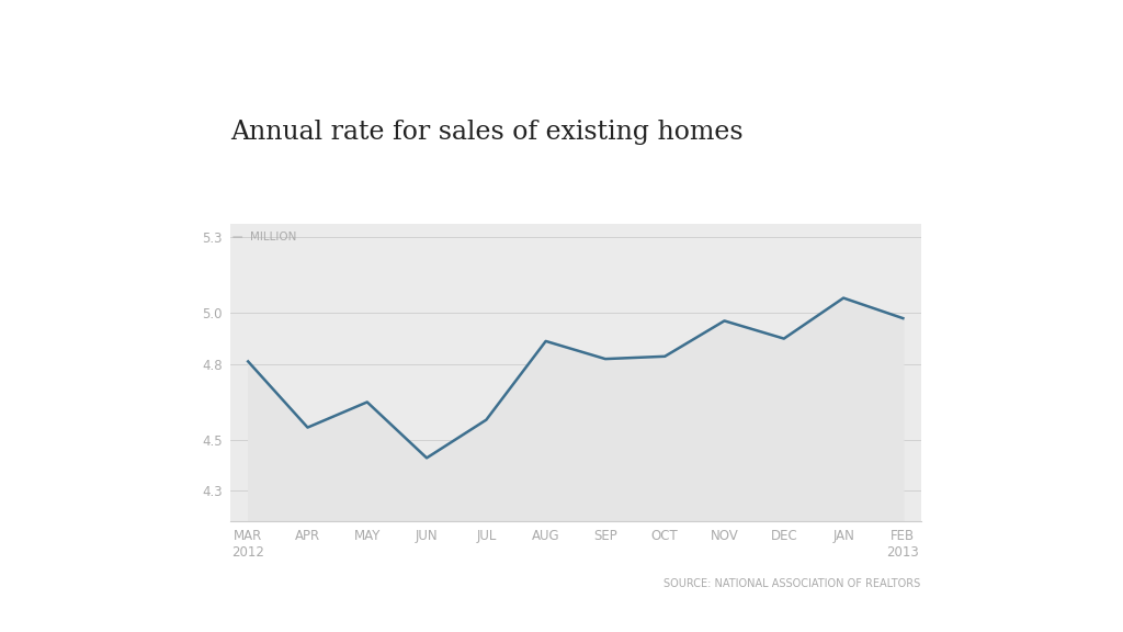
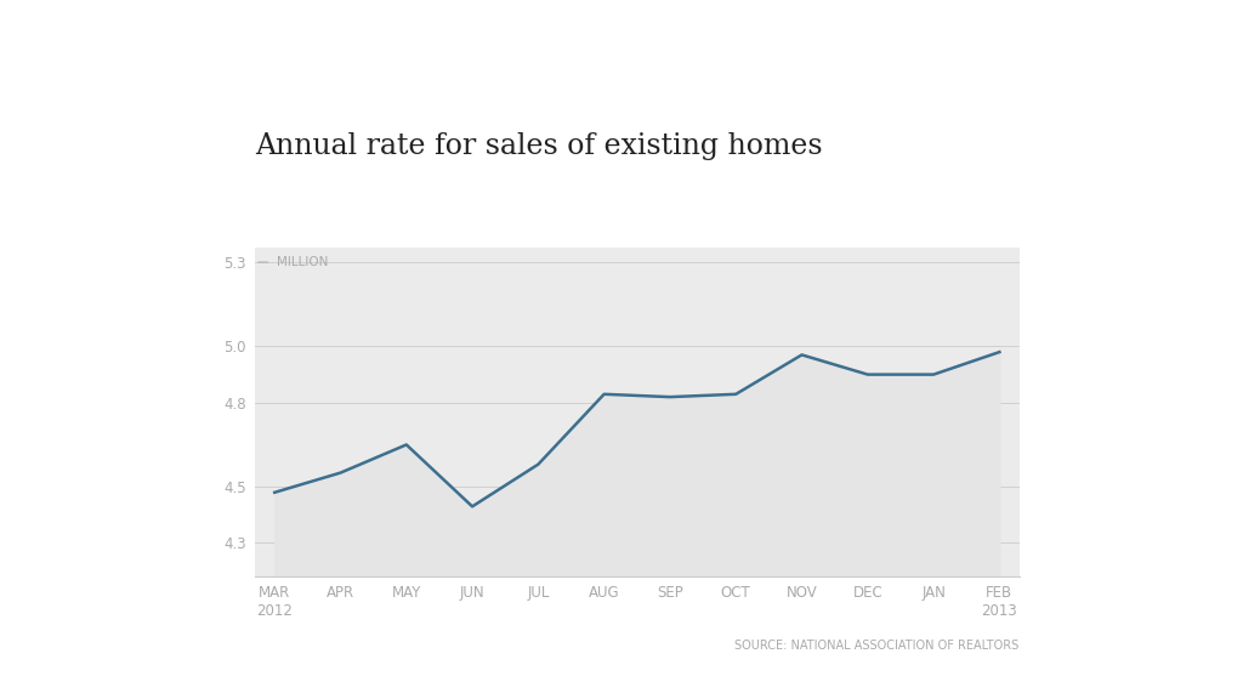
MAR 2012: 4.81 -> 4.48
AUG: 4.89 -> 4.83
JAN: 5.06 -> 4.90
